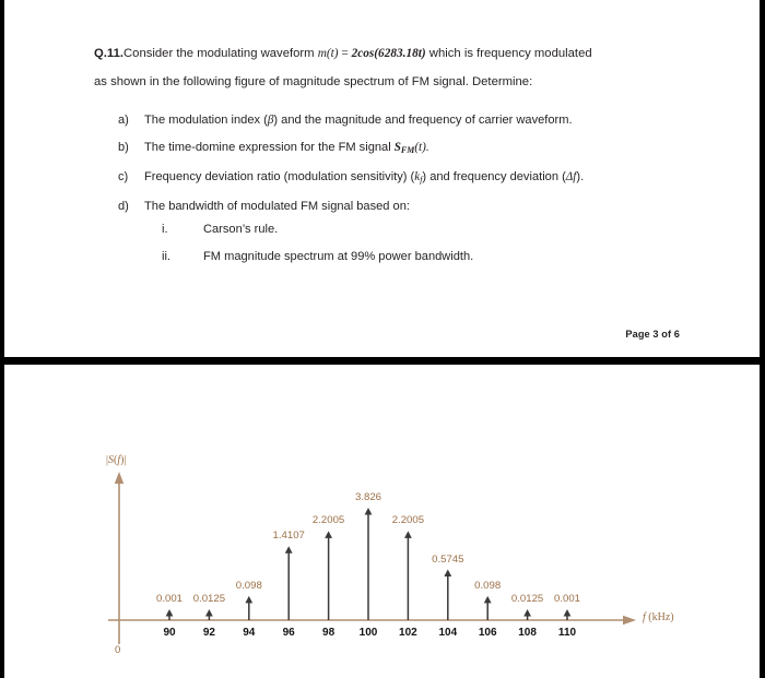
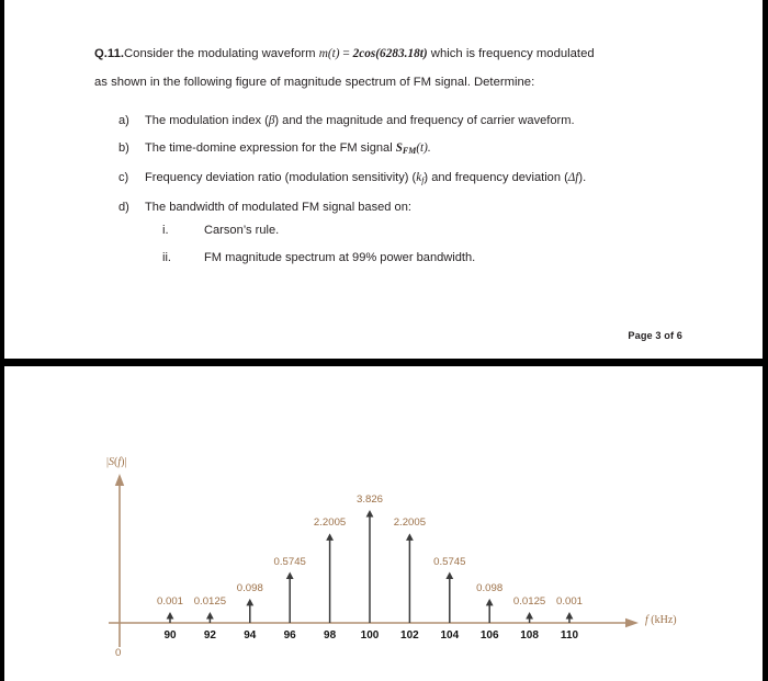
96: 1.4107 -> 0.5745
